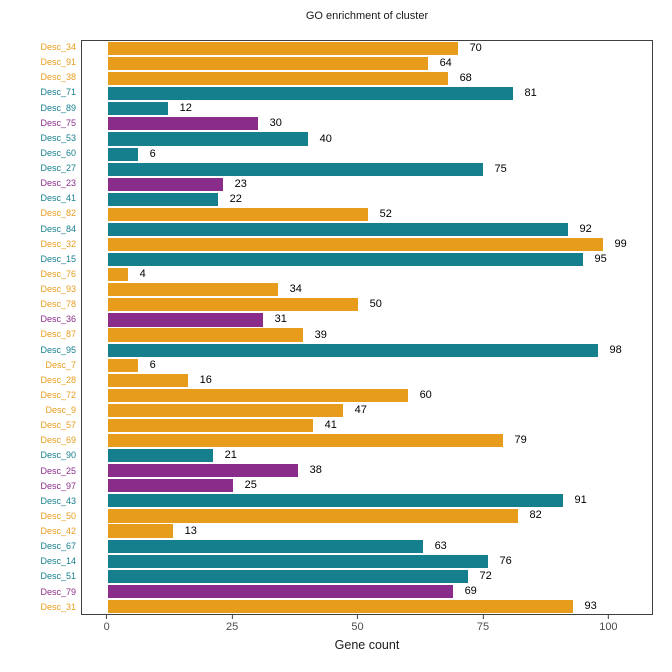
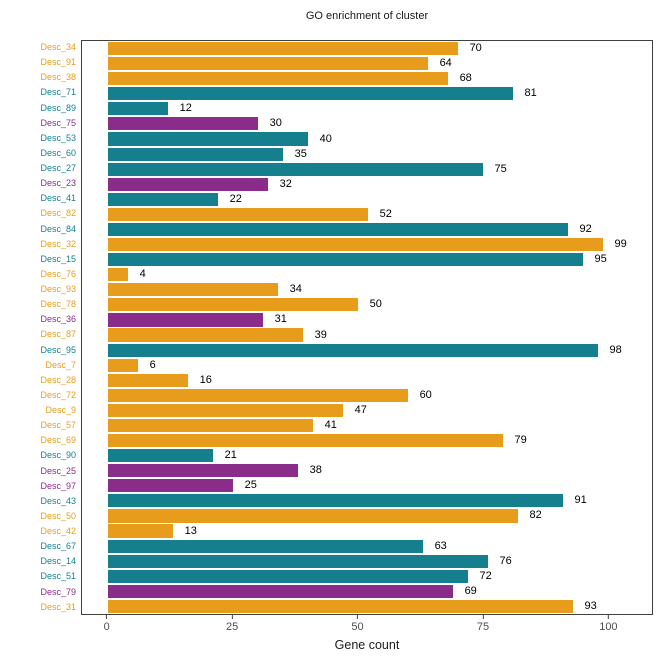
Desc_60: 6 -> 35
Desc_23: 23 -> 32
